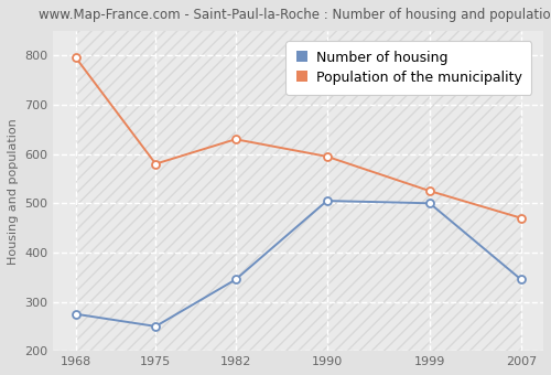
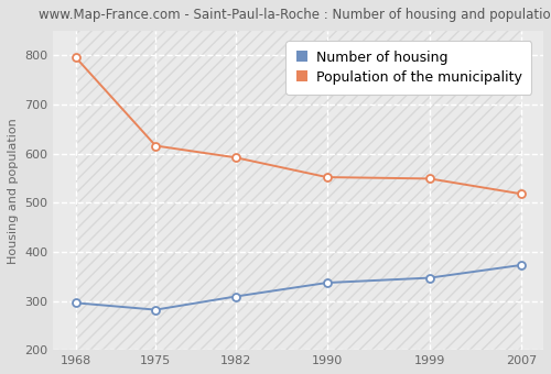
Number of housing/1968: 275 -> 296
Number of housing/1975: 250 -> 282
Population of the municipality/1975: 580 -> 616
Number of housing/1982: 345 -> 309
Population of the municipality/1982: 630 -> 592
Number of housing/1990: 505 -> 337
Population of the municipality/1990: 595 -> 552
Number of housing/1999: 500 -> 347
Population of the municipality/1999: 525 -> 549
Number of housing/2007: 345 -> 373
Population of the municipality/2007: 470 -> 518
